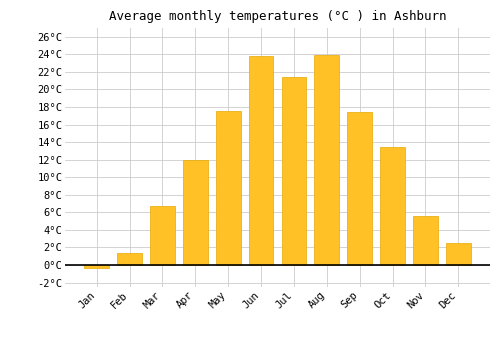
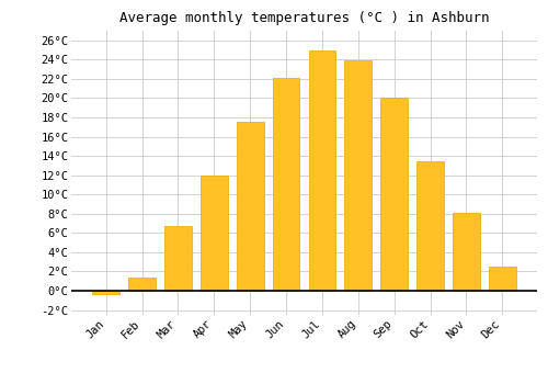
Jun: 23.8°C -> 22.1°C
Jul: 21.4°C -> 25.0°C
Sep: 17.4°C -> 20.0°C
Nov: 5.6°C -> 8.1°C
